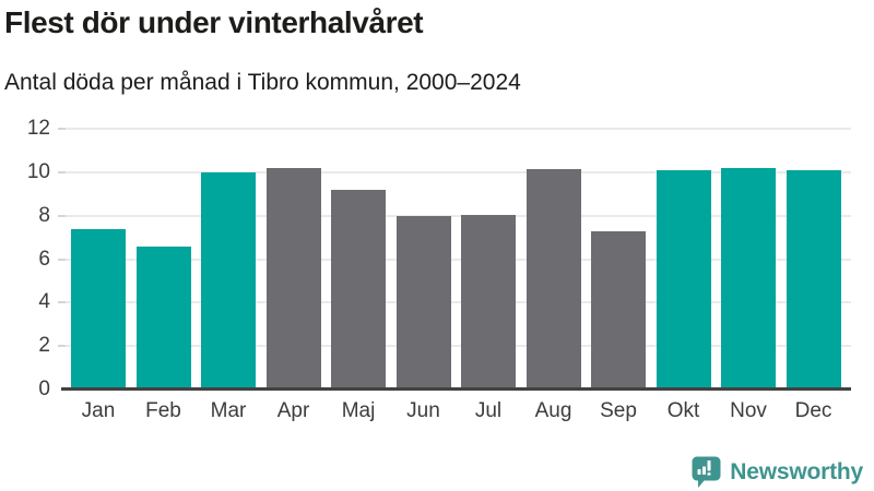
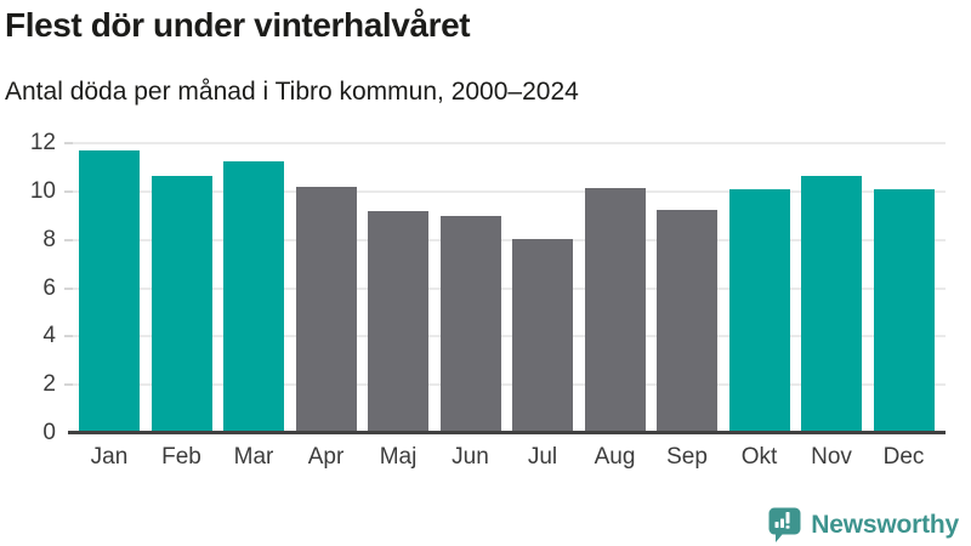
Jan: 7.4 -> 11.7
Feb: 6.6 -> 10.7
Mar: 10.0 -> 11.2
Jun: 8.0 -> 9.0
Sep: 7.3 -> 9.2
Nov: 10.2 -> 10.7
